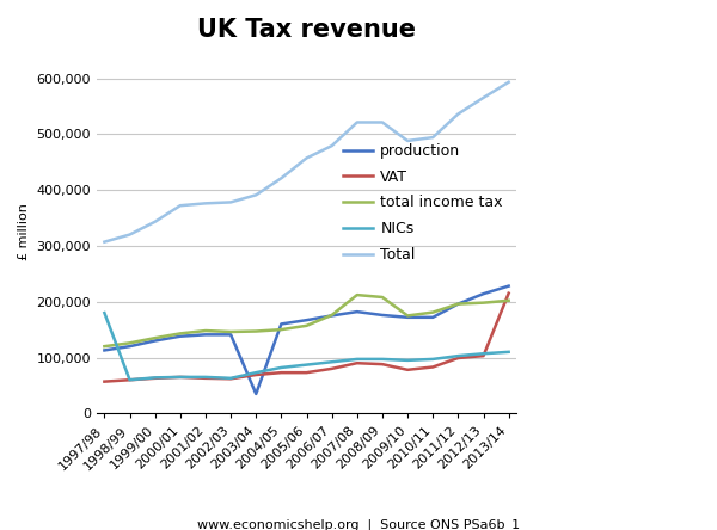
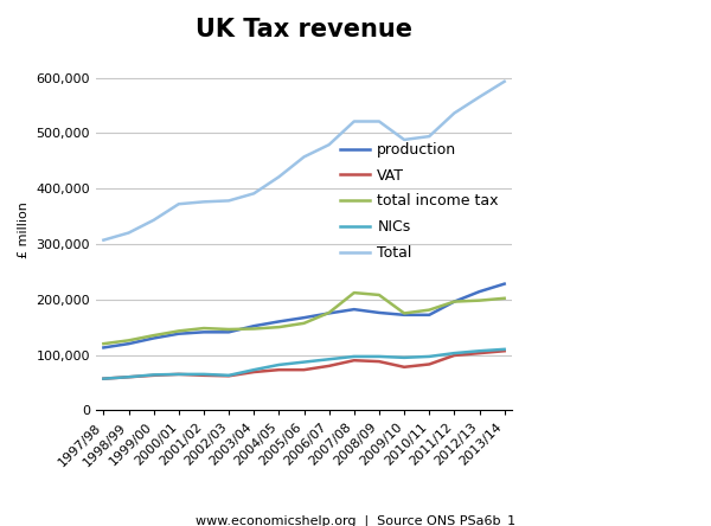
NICs/1997/98: 180,000 -> 57,000
production/2003/04: 35,000 -> 152,000
VAT/2013/14: 215,000 -> 107,000
